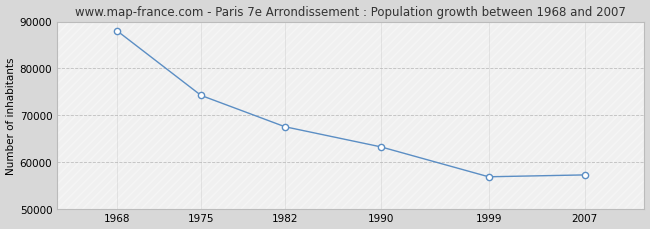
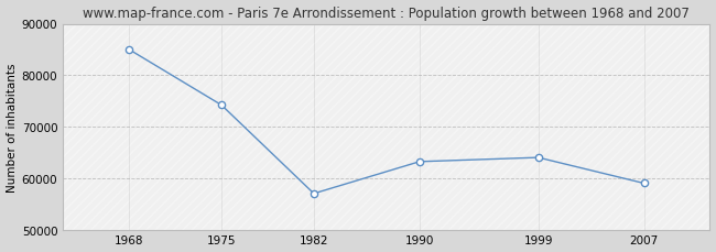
1968: 88000 -> 85000
1982: 67500 -> 57000
1999: 56800 -> 64000
2007: 57200 -> 59000
